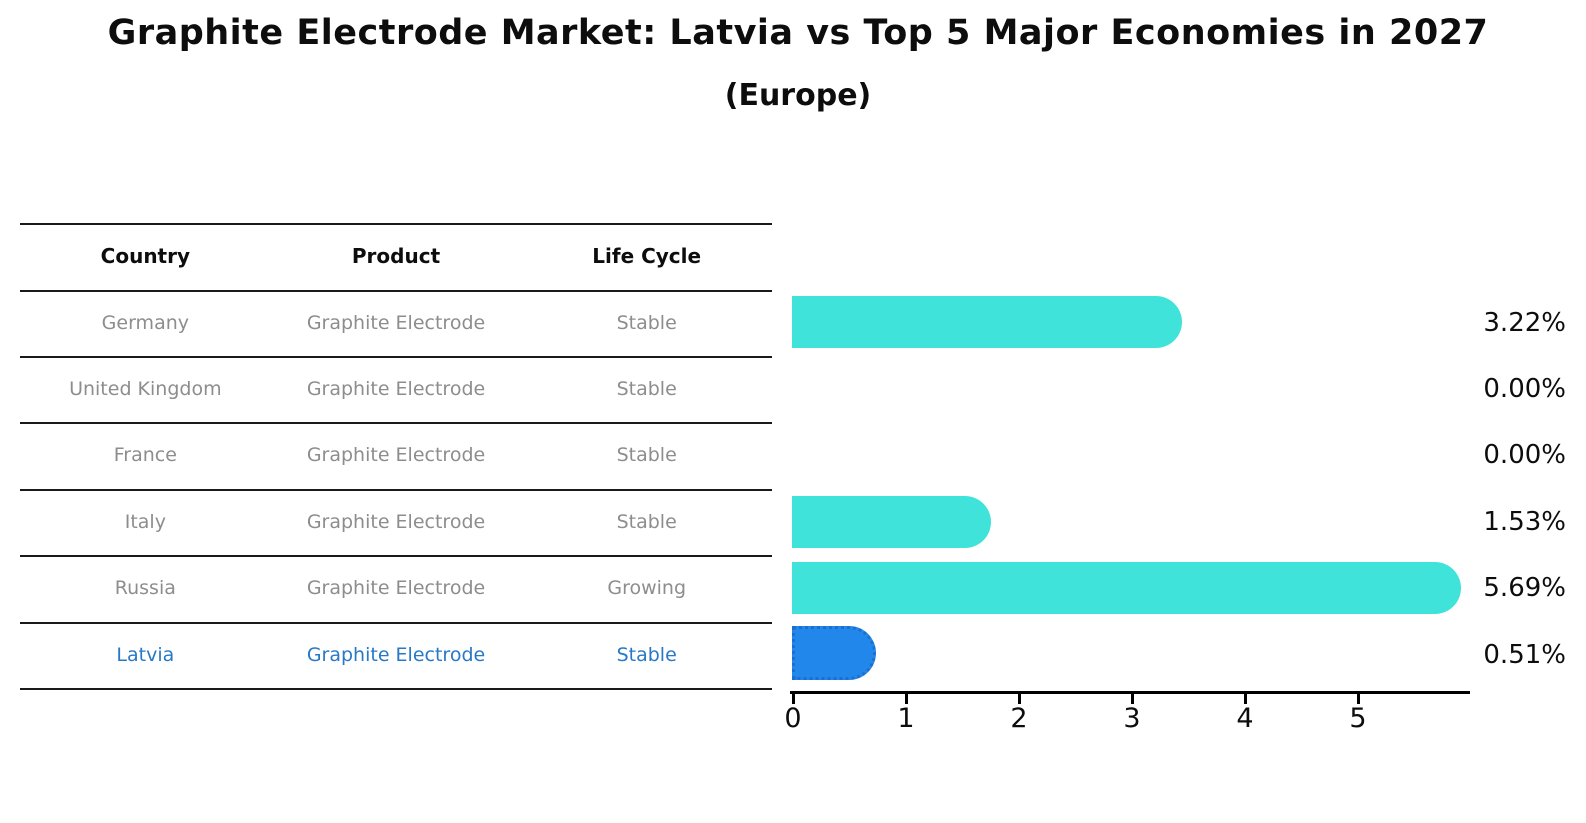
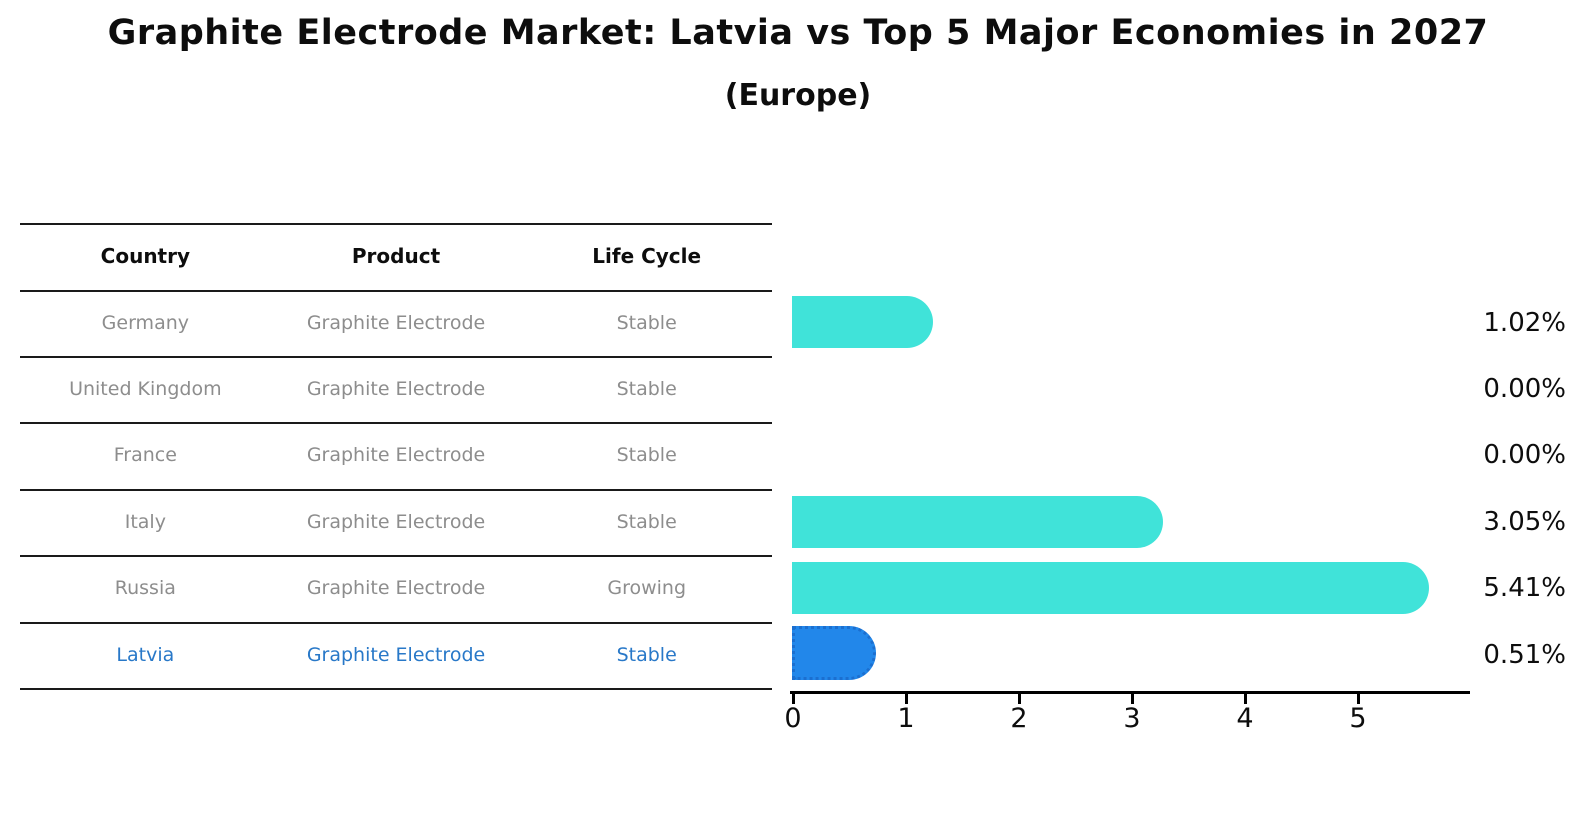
Germany: 3.22% -> 1.02%
Italy: 1.53% -> 3.05%
Russia: 5.69% -> 5.41%
